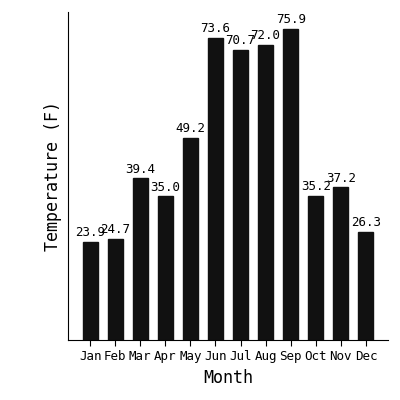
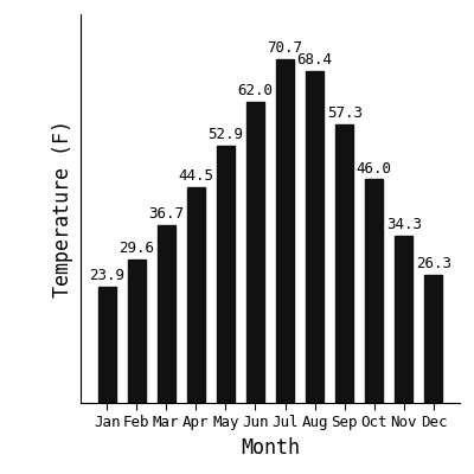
Feb: 24.7 -> 29.6
Mar: 39.4 -> 36.7
Apr: 35.0 -> 44.5
May: 49.2 -> 52.9
Jun: 73.6 -> 62.0
Aug: 72.0 -> 68.4
Sep: 75.9 -> 57.3
Oct: 35.2 -> 46.0
Nov: 37.2 -> 34.3
